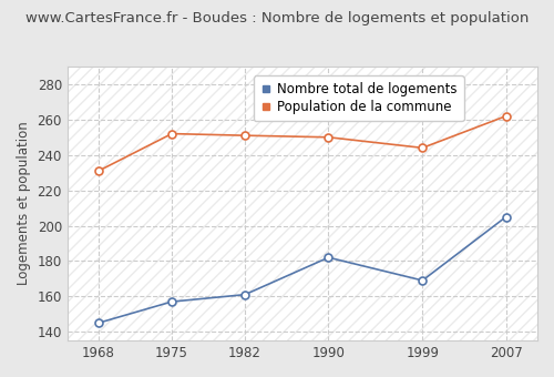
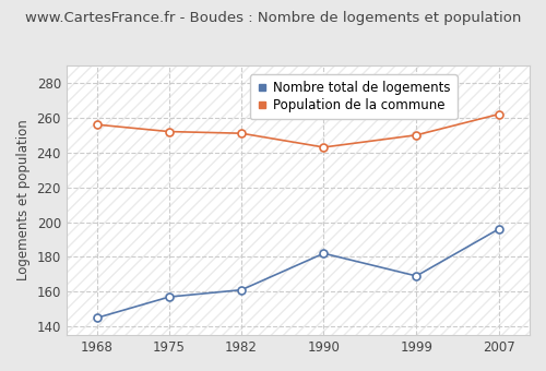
Population de la commune/1968: 231 -> 256
Population de la commune/1990: 250 -> 243
Population de la commune/1999: 244 -> 250
Nombre total de logements/2007: 205 -> 196
